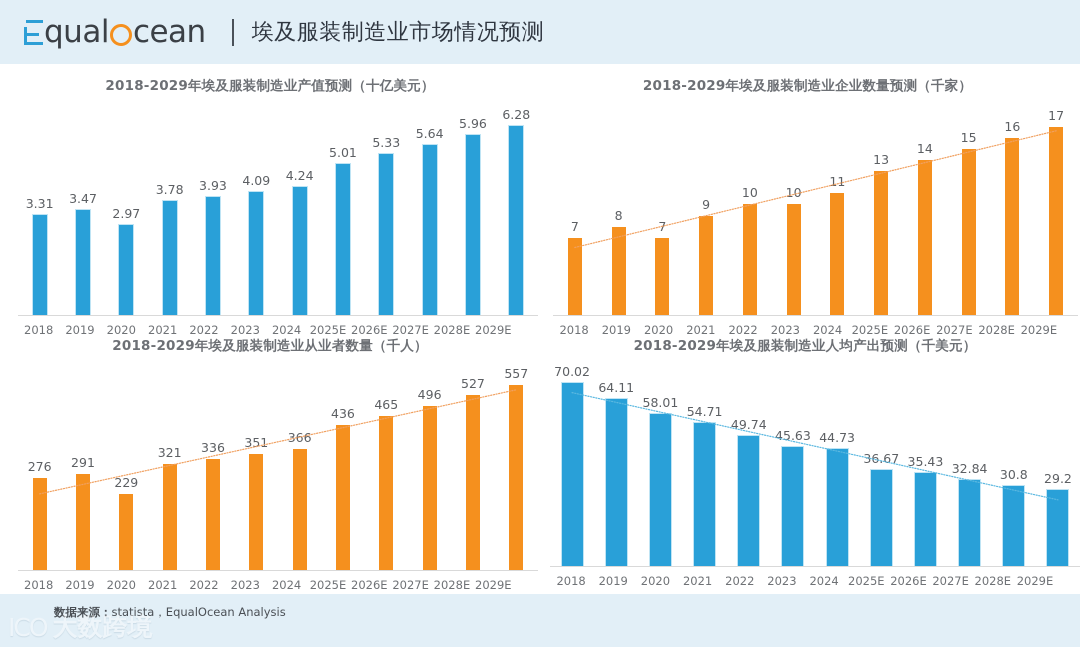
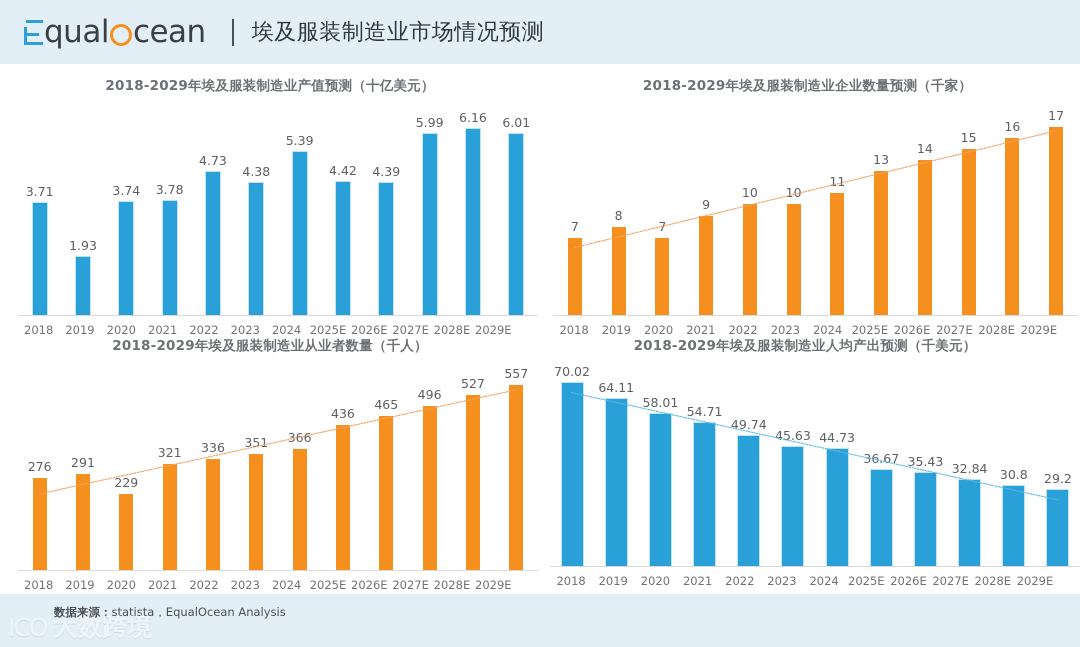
2018-2029年埃及服装制造业产值预测（十亿美元）/2018: 3.31 -> 3.71
2018-2029年埃及服装制造业产值预测（十亿美元）/2019: 3.47 -> 1.93
2018-2029年埃及服装制造业产值预测（十亿美元）/2020: 2.97 -> 3.74
2018-2029年埃及服装制造业产值预测（十亿美元）/2022: 3.93 -> 4.73
2018-2029年埃及服装制造业产值预测（十亿美元）/2023: 4.09 -> 4.38
2018-2029年埃及服装制造业产值预测（十亿美元）/2024: 4.24 -> 5.39
2018-2029年埃及服装制造业产值预测（十亿美元）/2025E: 5.01 -> 4.42
2018-2029年埃及服装制造业产值预测（十亿美元）/2026E: 5.33 -> 4.39
2018-2029年埃及服装制造业产值预测（十亿美元）/2027E: 5.64 -> 5.99
2018-2029年埃及服装制造业产值预测（十亿美元）/2028E: 5.96 -> 6.16
2018-2029年埃及服装制造业产值预测（十亿美元）/2029E: 6.28 -> 6.01
